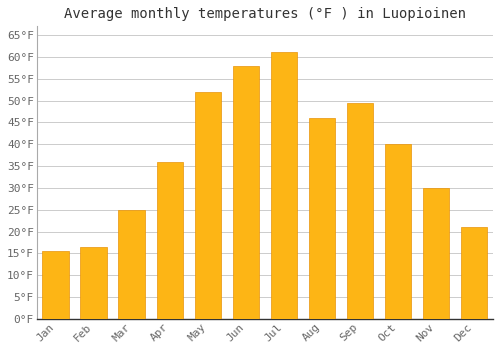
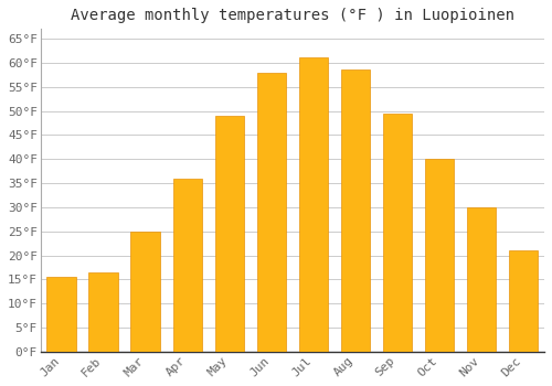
May: 52.0°F -> 49.0°F
Aug: 46.0°F -> 58.5°F
